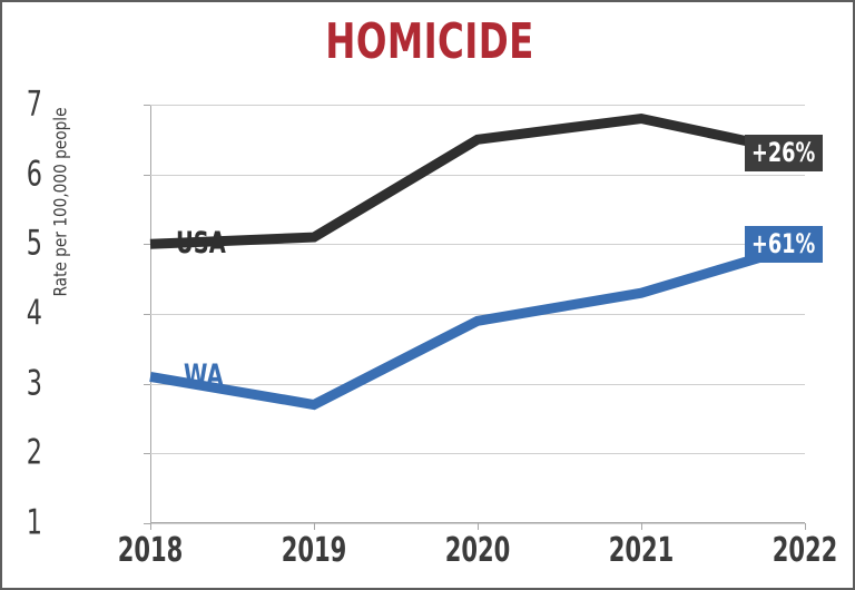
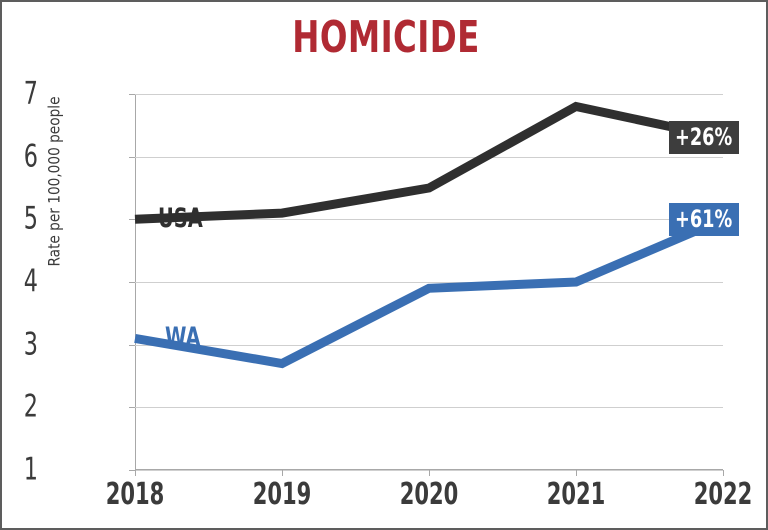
USA/2020: 6.5 -> 5.5
WA/2021: 4.3 -> 4.0
